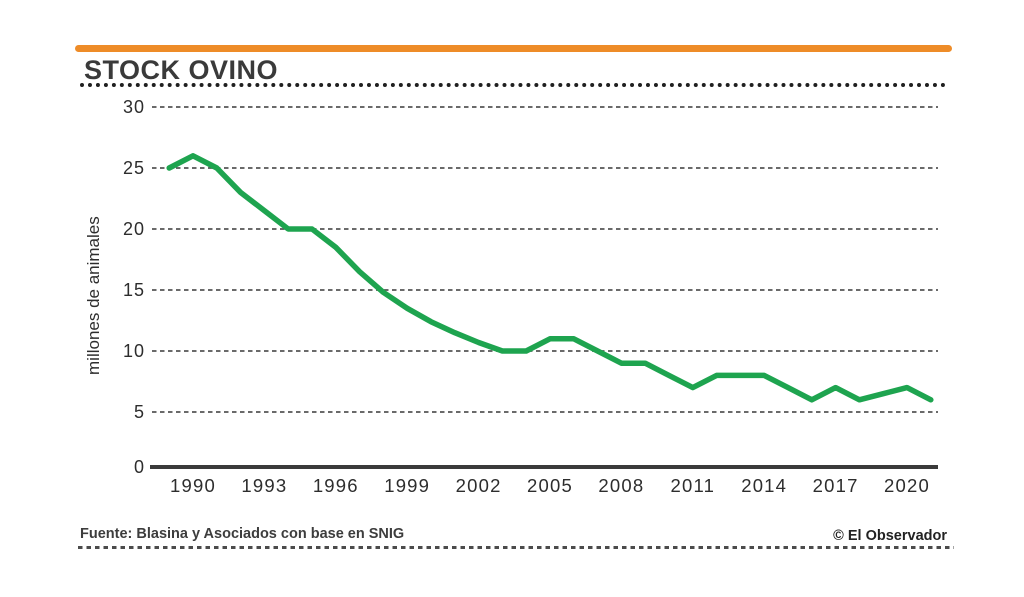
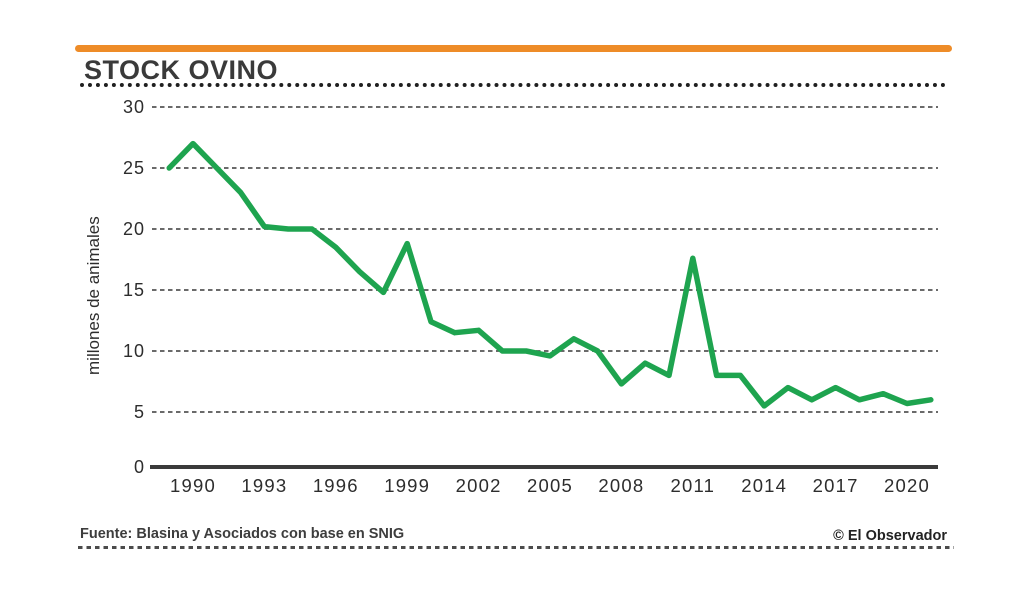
1990: 26.0 -> 27.0
1993: 21.5 -> 20.2
1999: 13.5 -> 18.8
2002: 10.7 -> 11.7
2005: 11.0 -> 9.6
2008: 9.0 -> 7.3
2011: 7.0 -> 17.6
2014: 8.0 -> 5.5
2020: 7.0 -> 5.7
